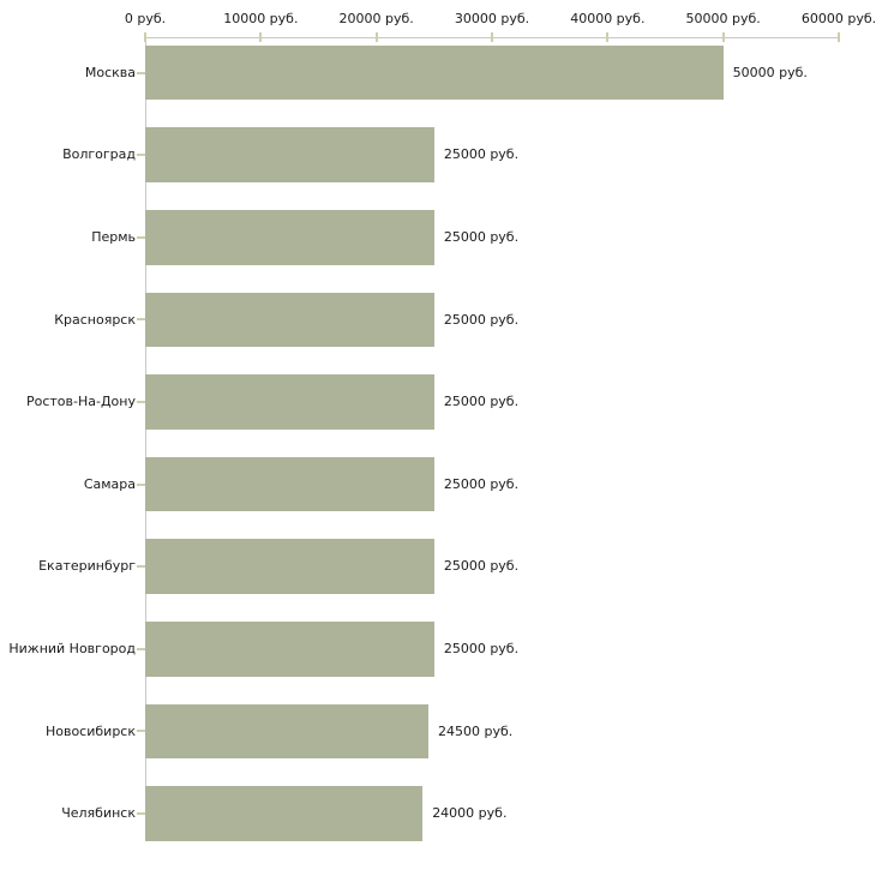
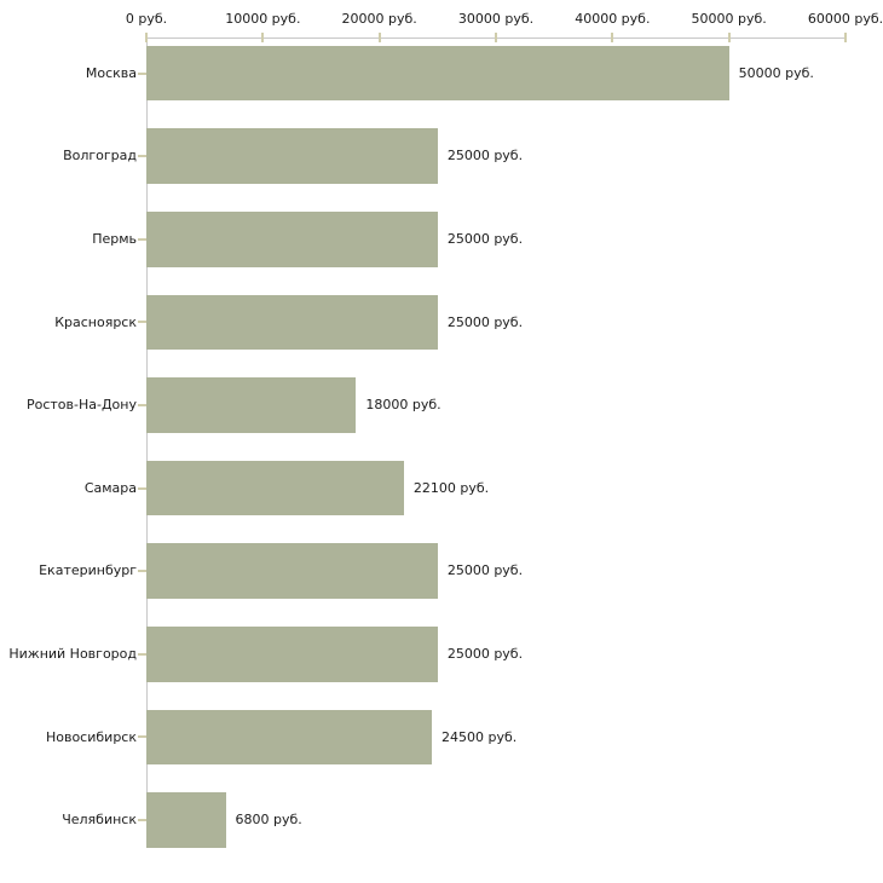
Ростов-На-Дону: 25000 -> 18000
Самара: 25000 -> 22100
Челябинск: 24000 -> 6800
